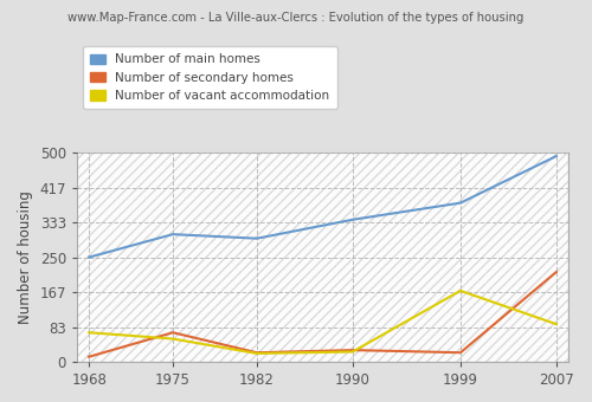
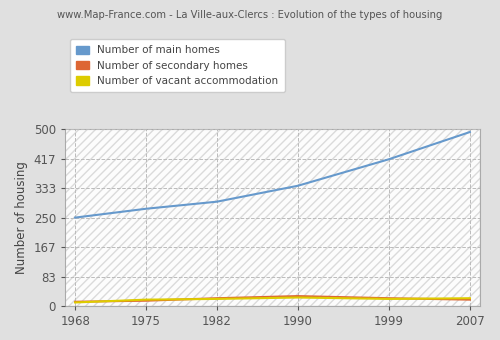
Number of vacant accommodation/1968: 70 -> 10
Number of main homes/1975: 305 -> 275
Number of secondary homes/1975: 70 -> 15
Number of vacant accommodation/1975: 55 -> 18
Number of main homes/1999: 380 -> 415
Number of vacant accommodation/1999: 170 -> 20
Number of secondary homes/2007: 215 -> 18
Number of vacant accommodation/2007: 90 -> 22
